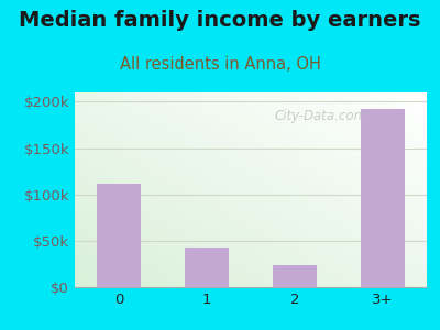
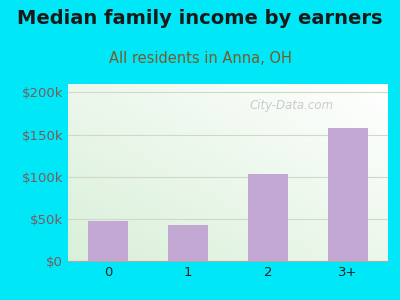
0: $112k -> $48k
2: $24k -> $103k
3+: $192k -> $158k
